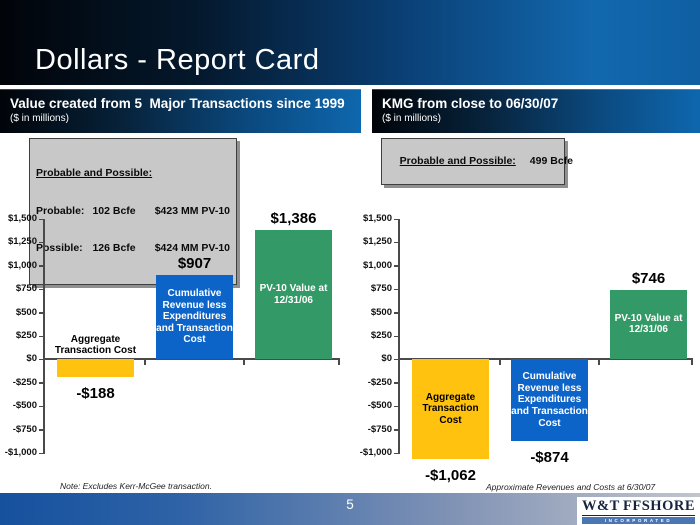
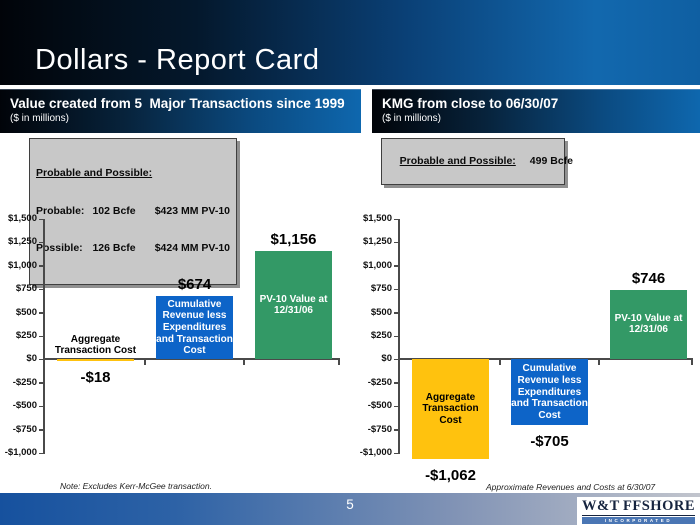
Value created from 5 Major Transactions since 1999/Aggregate Transaction Cost: -$188 -> -$18
Value created from 5 Major Transactions since 1999/Cumulative Revenue less Expenditures and Transaction Cost: $907 -> $674
Value created from 5 Major Transactions since 1999/PV-10 Value at 12/31/06: $1,386 -> $1,156
KMG from close to 06/30/07/Cumulative Revenue less Expenditures and Transaction Cost: -$874 -> -$705
